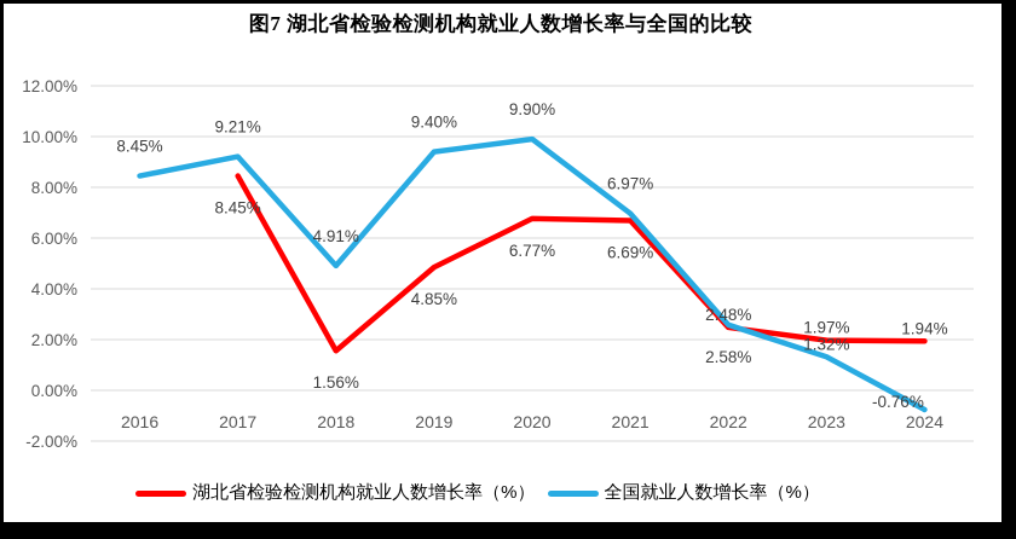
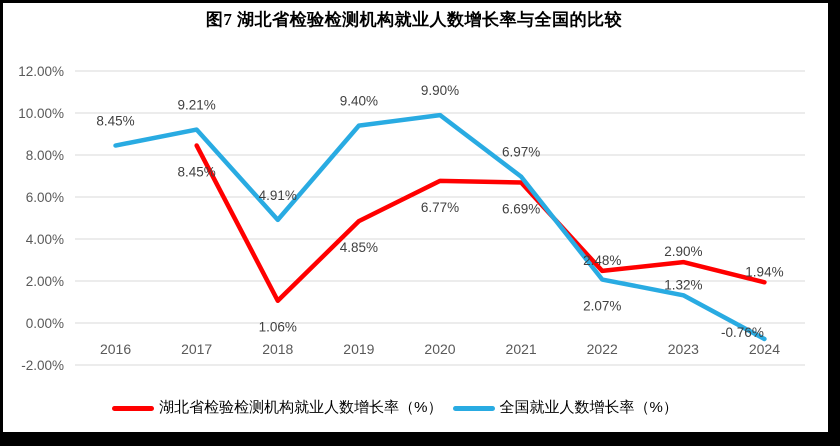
湖北省检验检测机构就业人数增长率（%）/2018: 1.56% -> 1.06%
全国就业人数增长率（%）/2022: 2.58% -> 2.07%
湖北省检验检测机构就业人数增长率（%）/2023: 1.97% -> 2.90%
